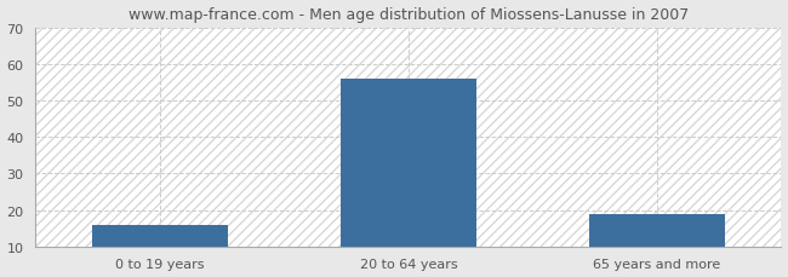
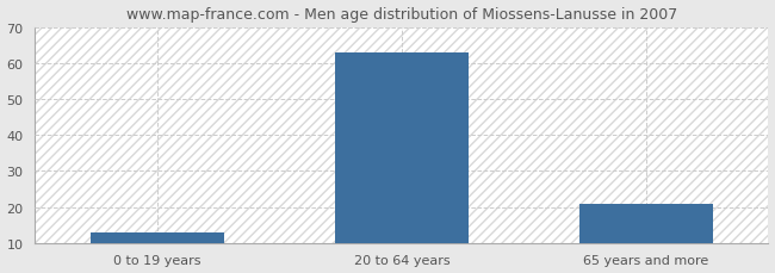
0 to 19 years: 16 -> 13
20 to 64 years: 56 -> 63
65 years and more: 19 -> 21
